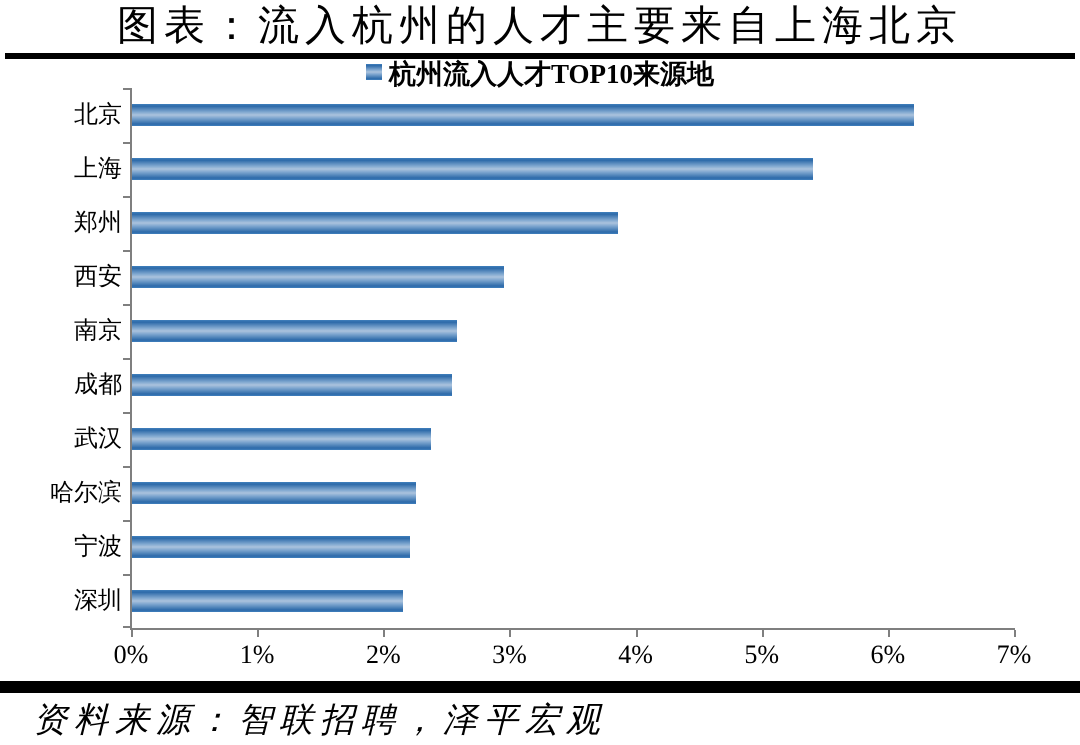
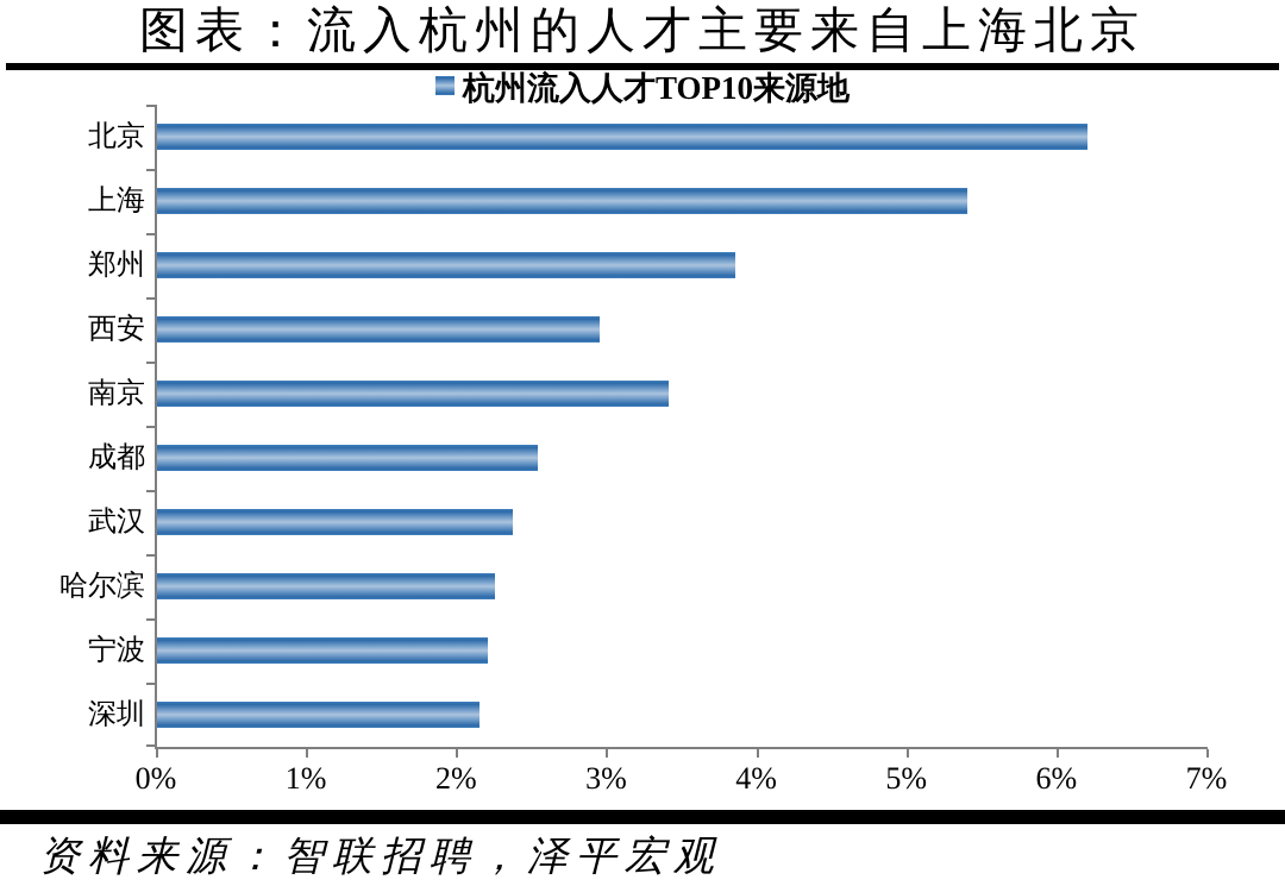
南京: 2.58% -> 3.41%
